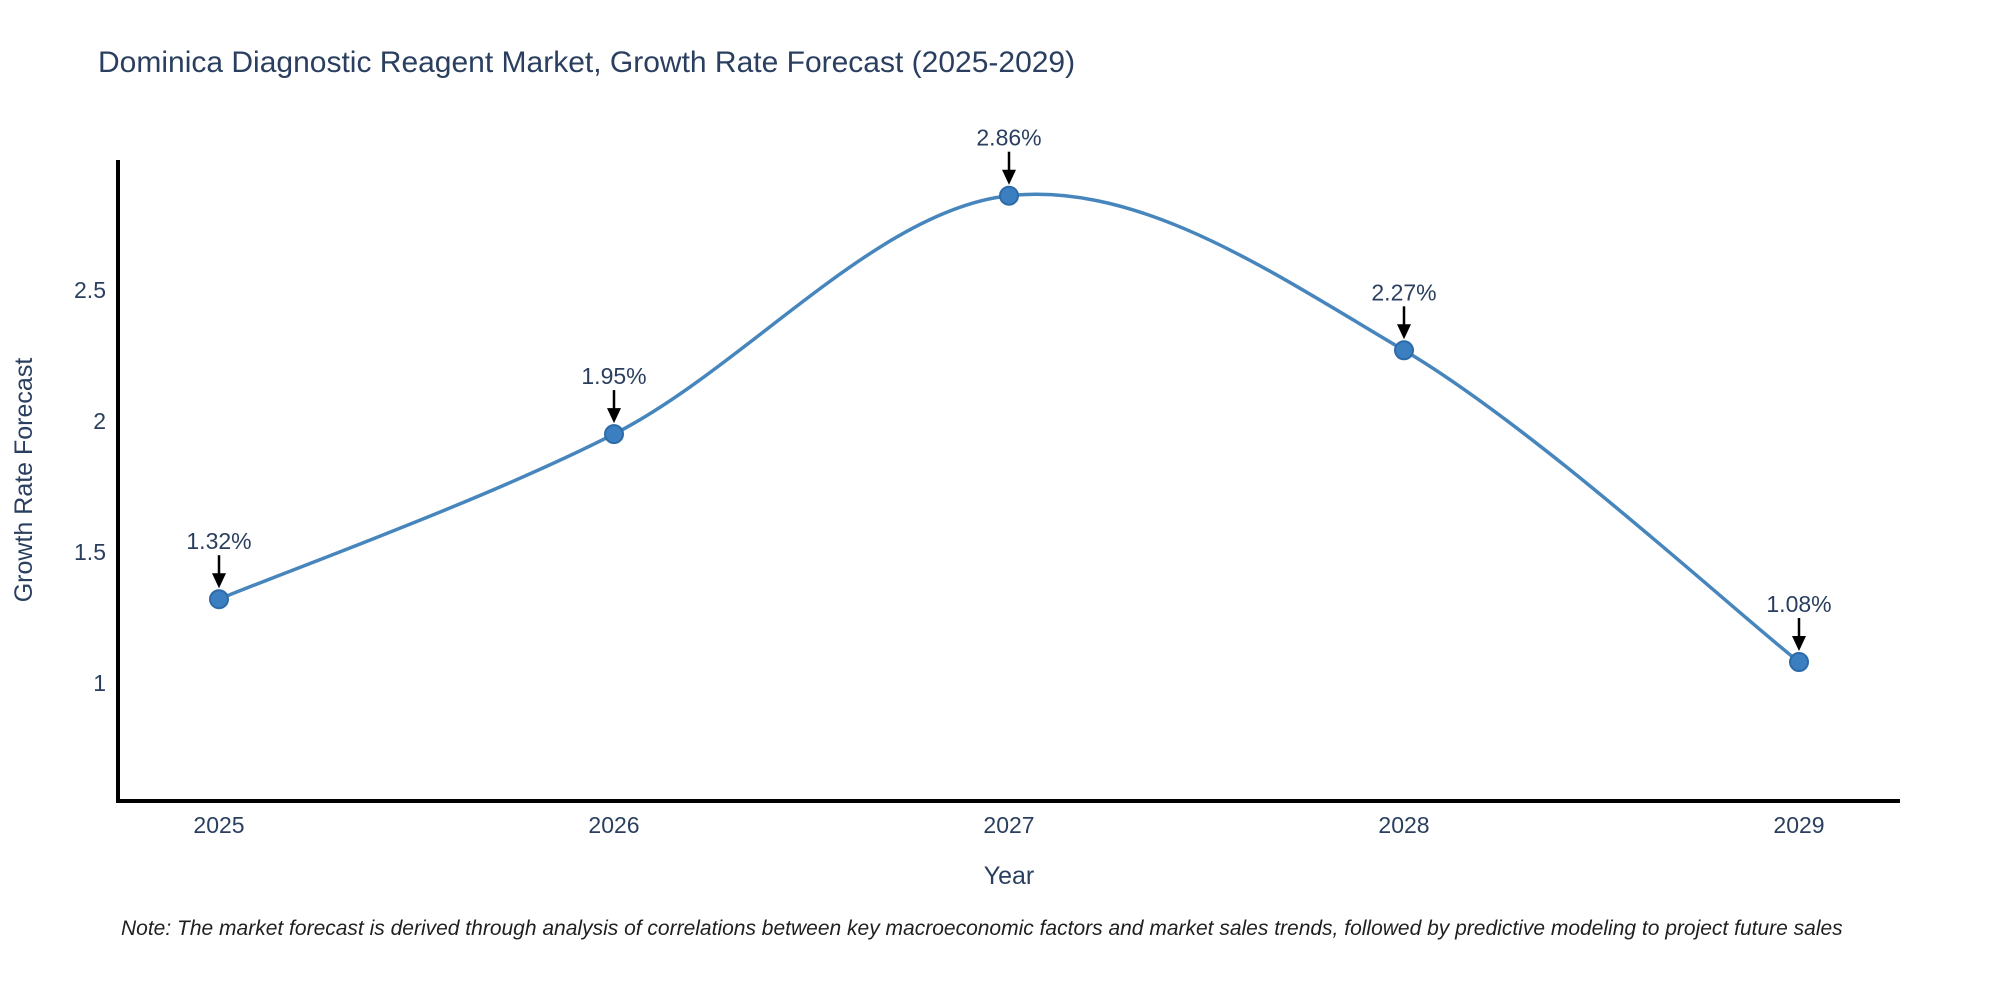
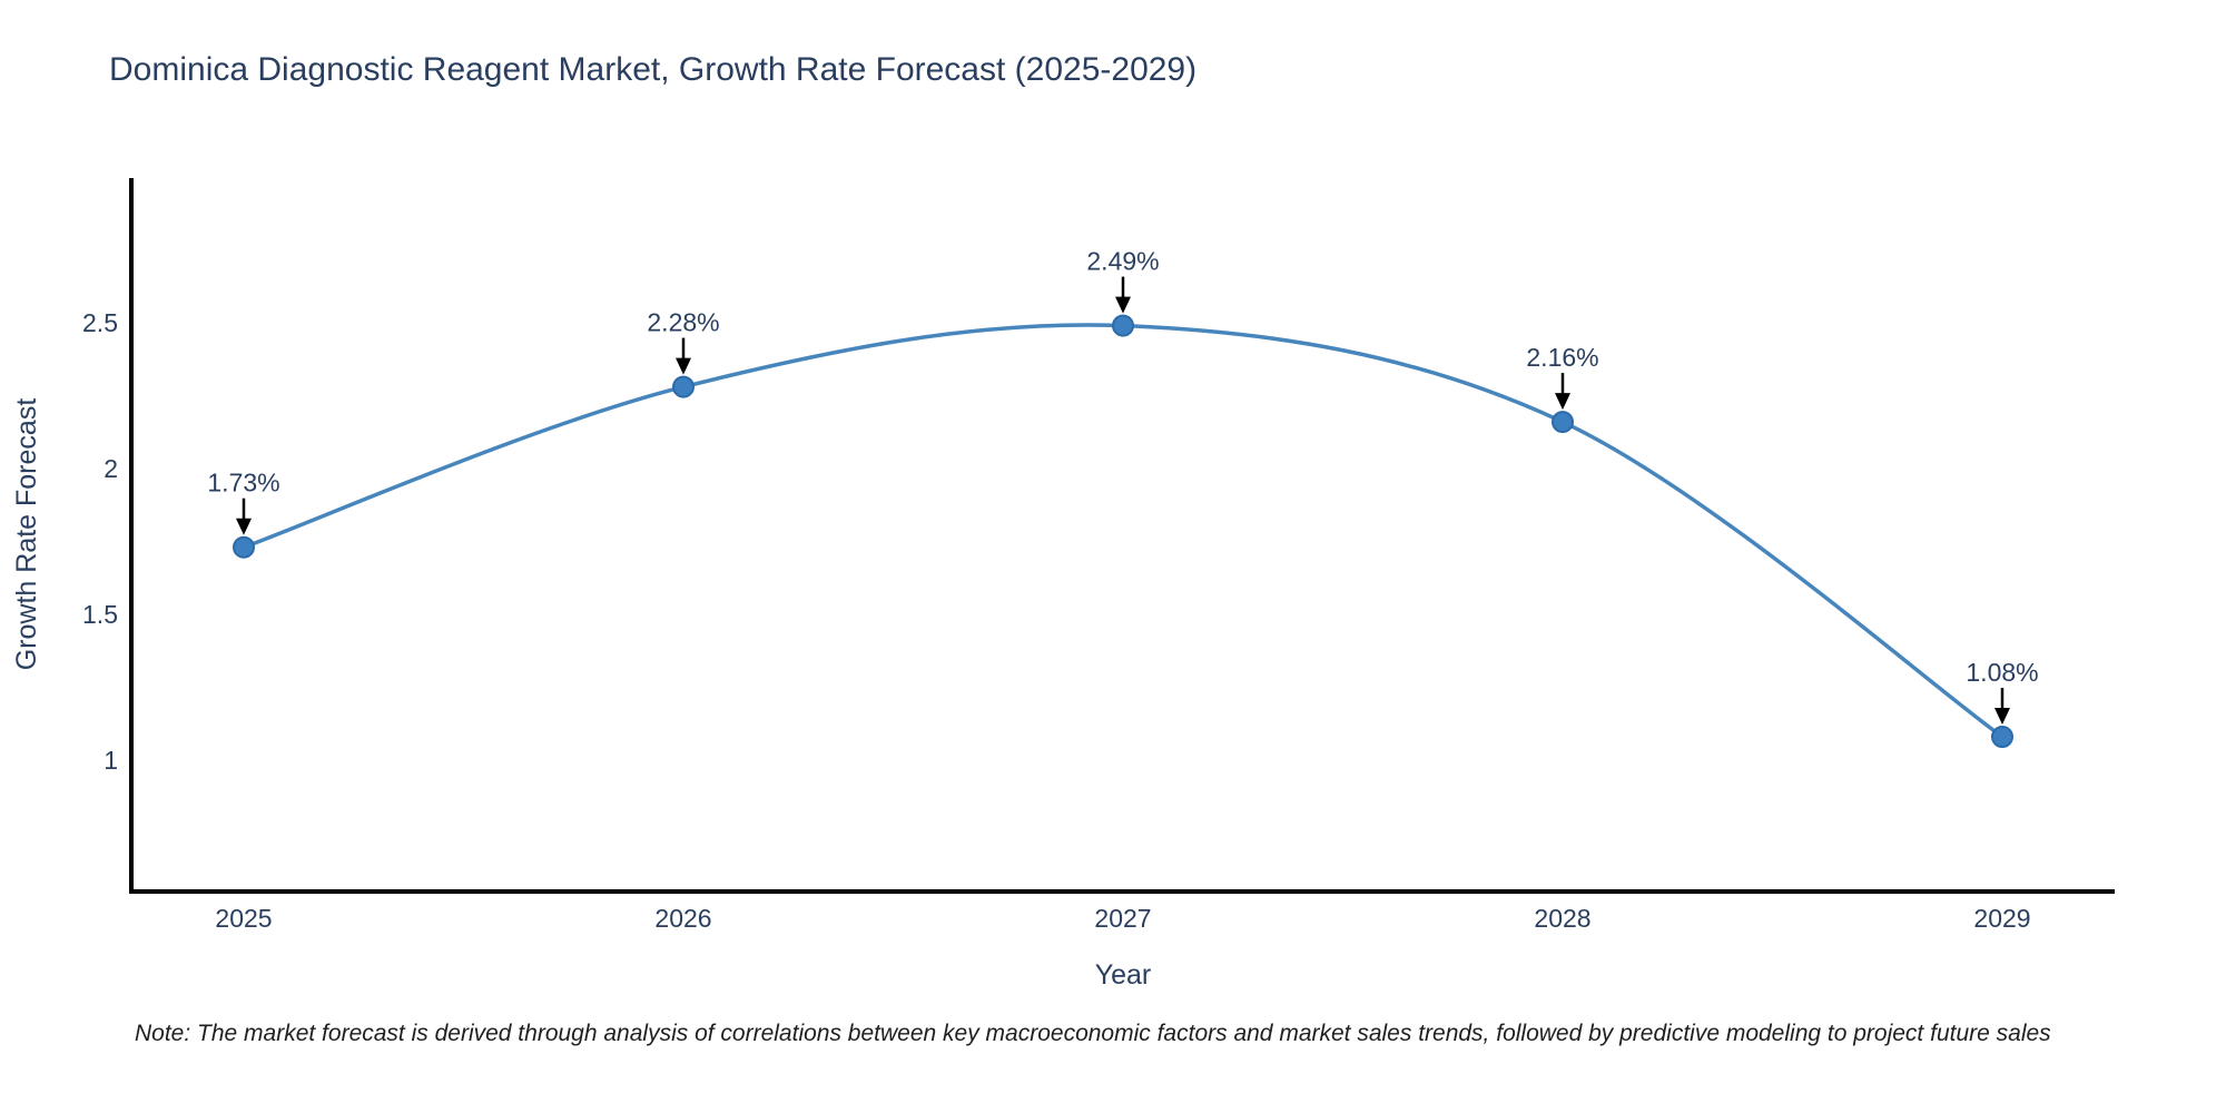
2025: 1.32% -> 1.73%
2026: 1.95% -> 2.28%
2027: 2.86% -> 2.49%
2028: 2.27% -> 2.16%
